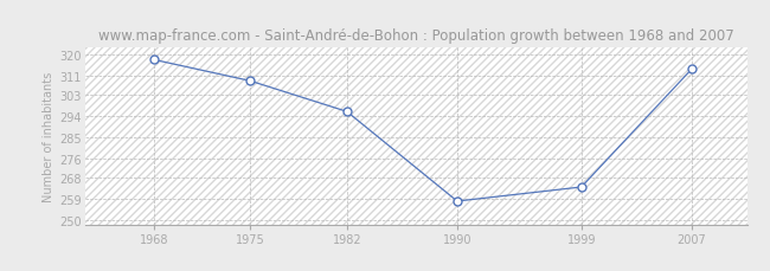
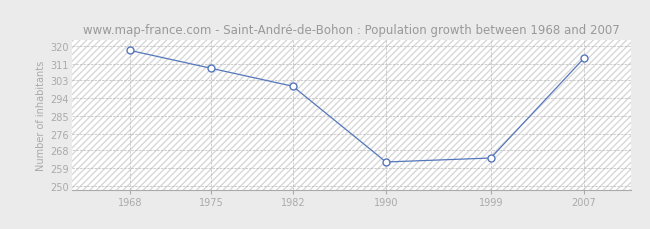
1982: 296 -> 300
1990: 258 -> 262
